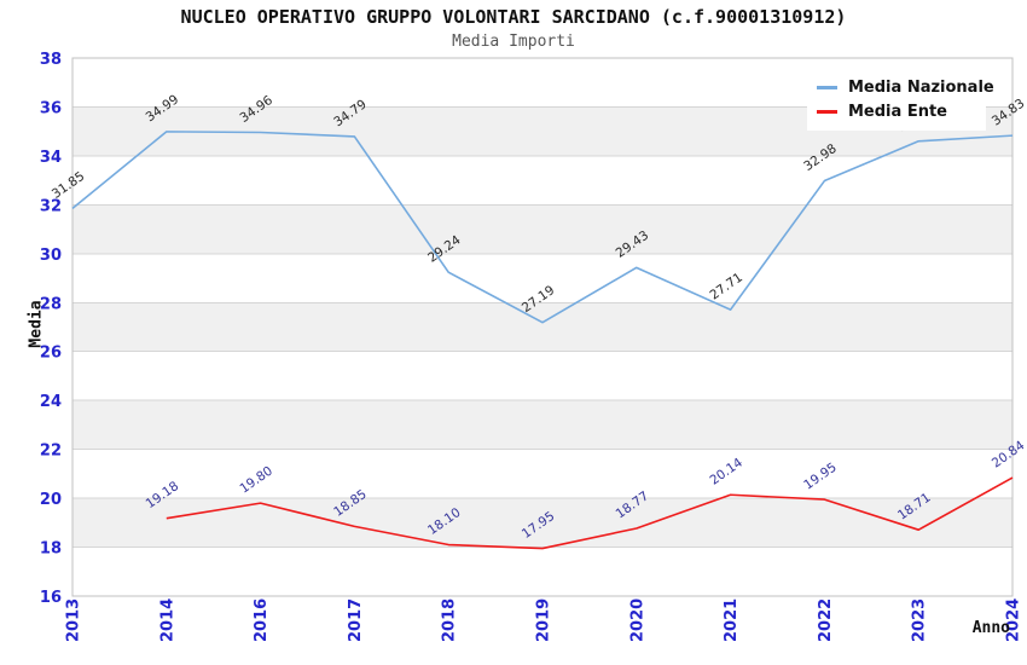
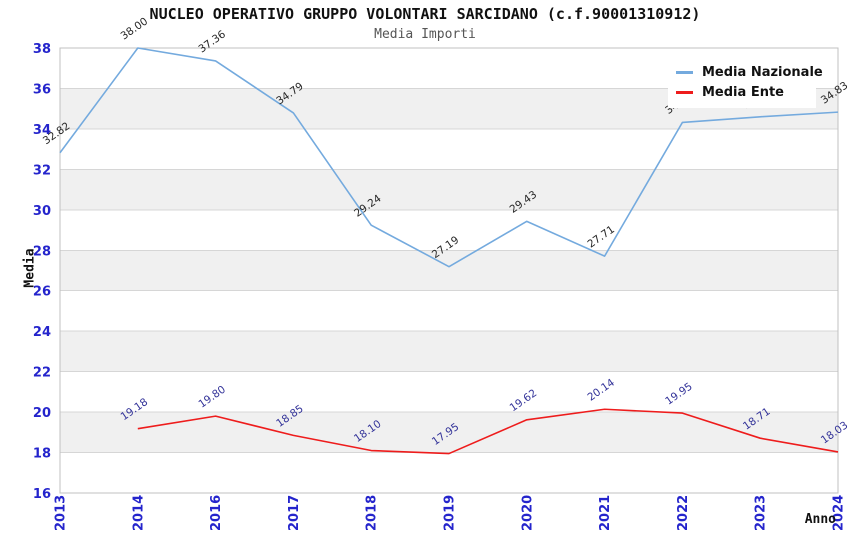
Media Nazionale/2013: 31.85 -> 32.82
Media Nazionale/2014: 34.99 -> 38.00
Media Nazionale/2016: 34.96 -> 37.36
Media Ente/2020: 18.77 -> 19.62
Media Nazionale/2022: 32.98 -> 34.32
Media Ente/2024: 20.84 -> 18.03
